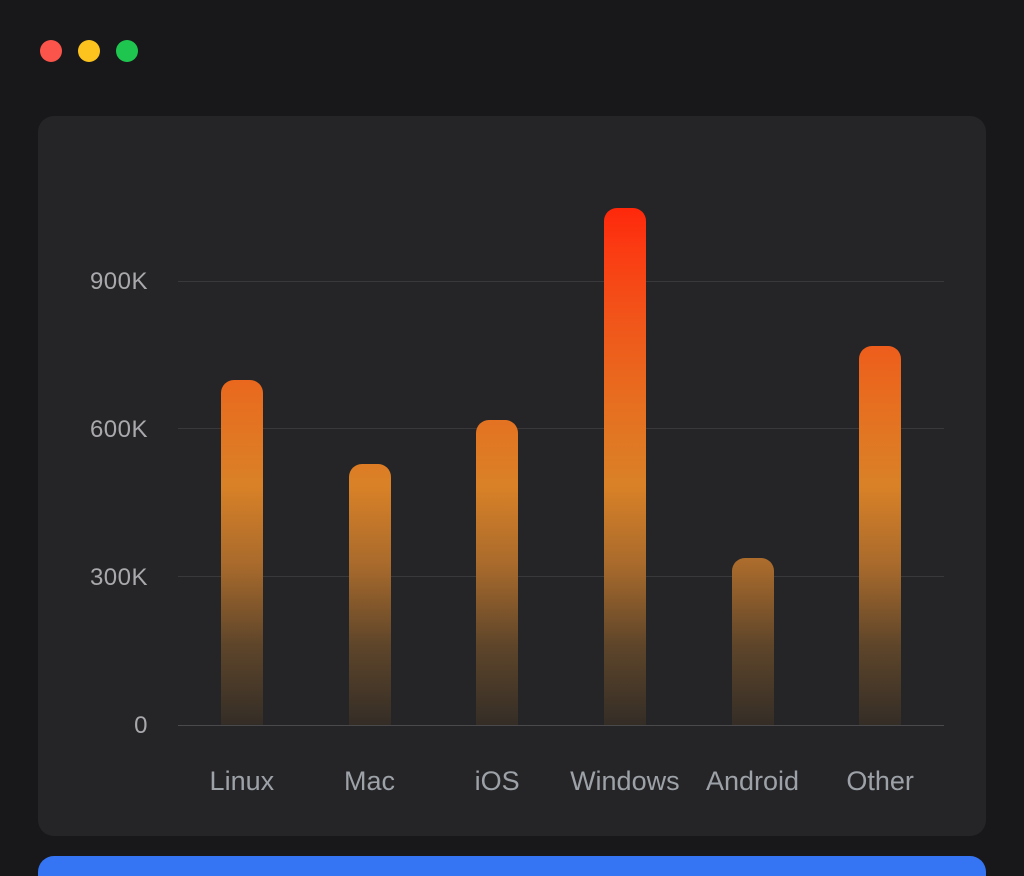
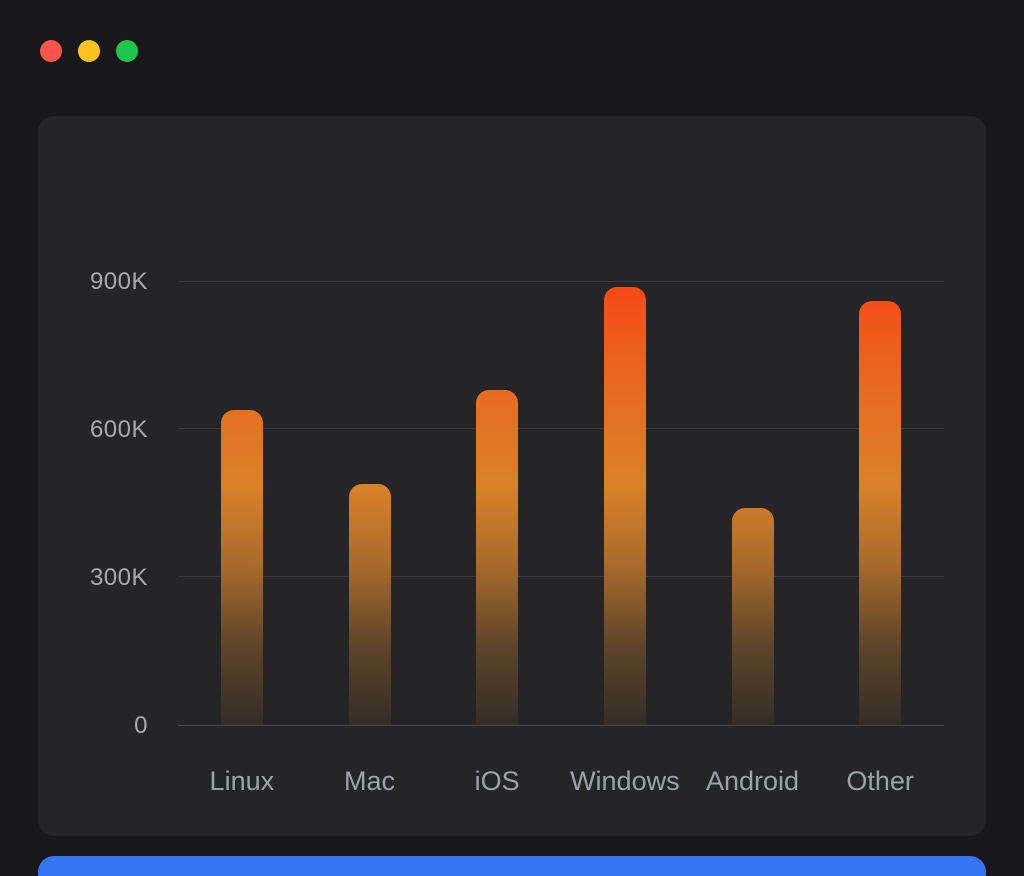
Linux: 700K -> 640K
Mac: 530K -> 490K
iOS: 620K -> 680K
Windows: 1050K -> 890K
Android: 340K -> 440K
Other: 770K -> 860K
